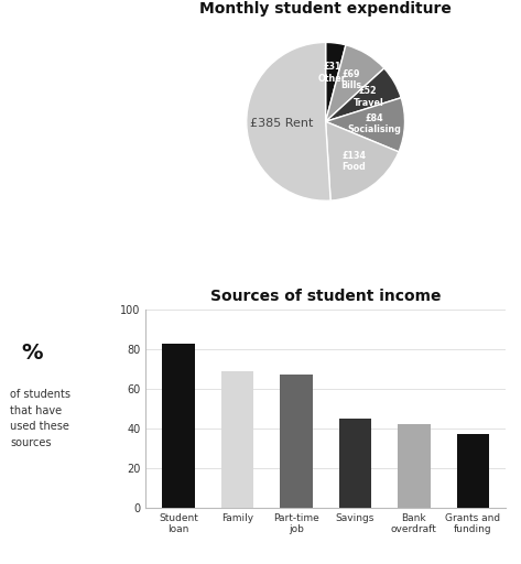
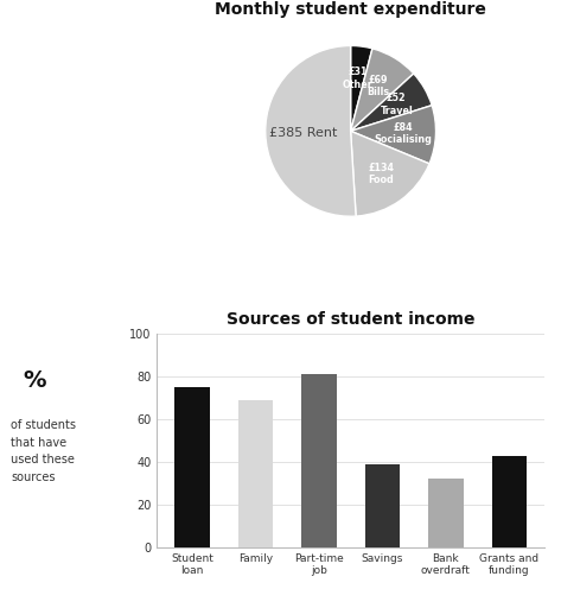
Student loan: 83 -> 75
Part-time job: 67 -> 81
Savings: 45 -> 39
Bank overdraft: 42 -> 32
Grants and funding: 37 -> 43
